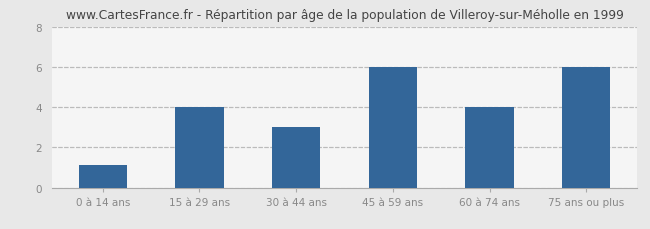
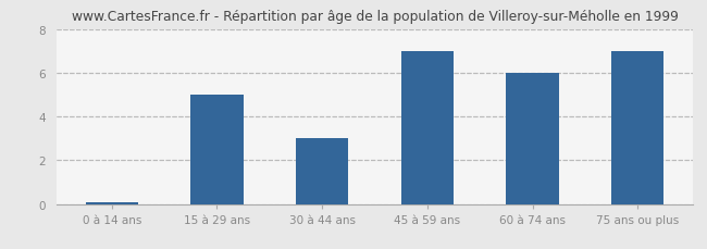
0 à 14 ans: 1.1 -> 0.1
15 à 29 ans: 4.0 -> 5.0
45 à 59 ans: 6.0 -> 7.0
60 à 74 ans: 4.0 -> 6.0
75 ans ou plus: 6.0 -> 7.0
